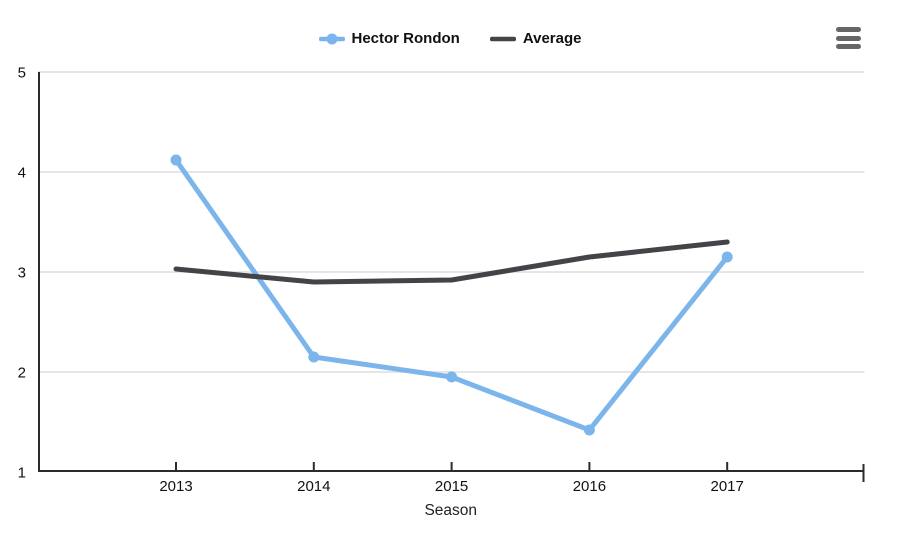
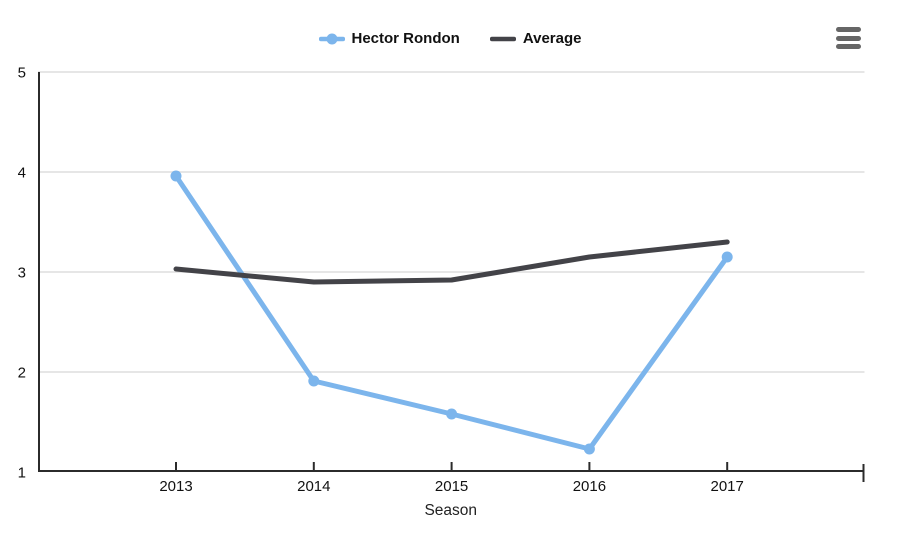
Hector Rondon/2013: 4.12 -> 3.96
Hector Rondon/2014: 2.15 -> 1.91
Hector Rondon/2015: 1.95 -> 1.58
Hector Rondon/2016: 1.42 -> 1.23
